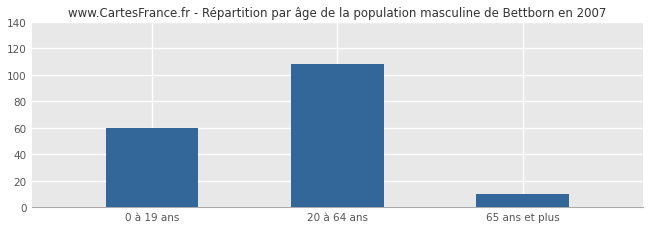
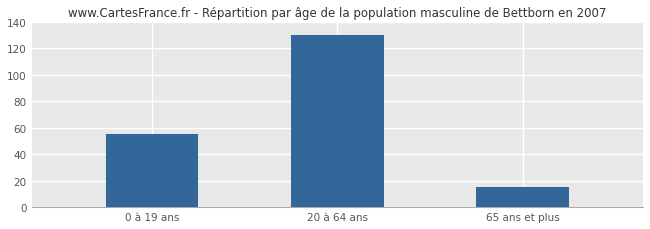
0 à 19 ans: 60 -> 55
20 à 64 ans: 108 -> 130
65 ans et plus: 10 -> 15
